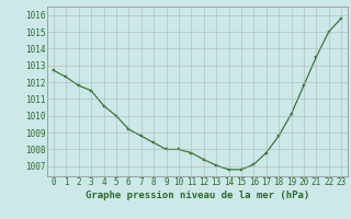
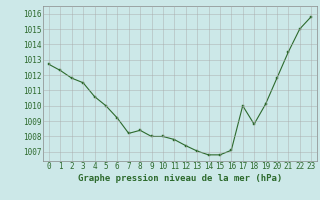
7: 1008.8 -> 1008.2
17: 1007.8 -> 1010.0
